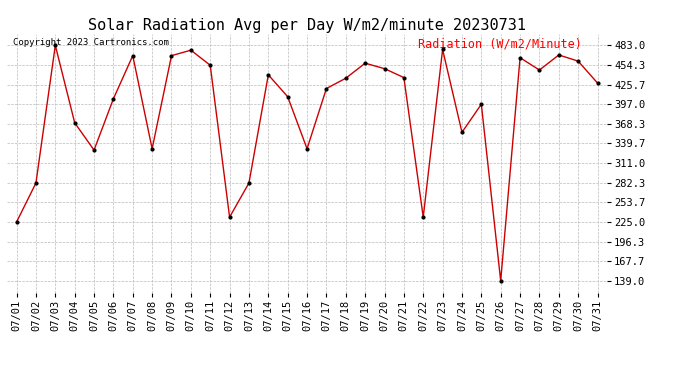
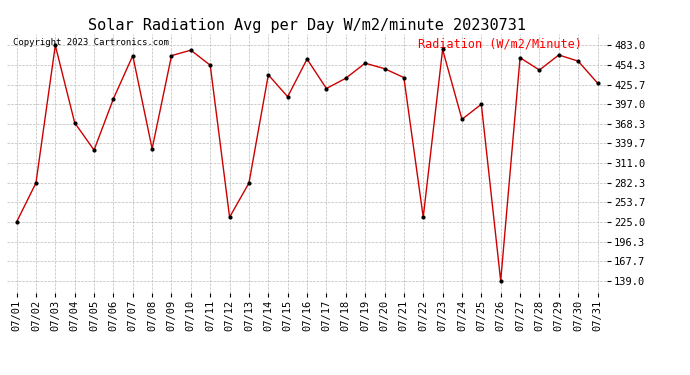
07/16: 332 -> 463
07/24: 356 -> 375
